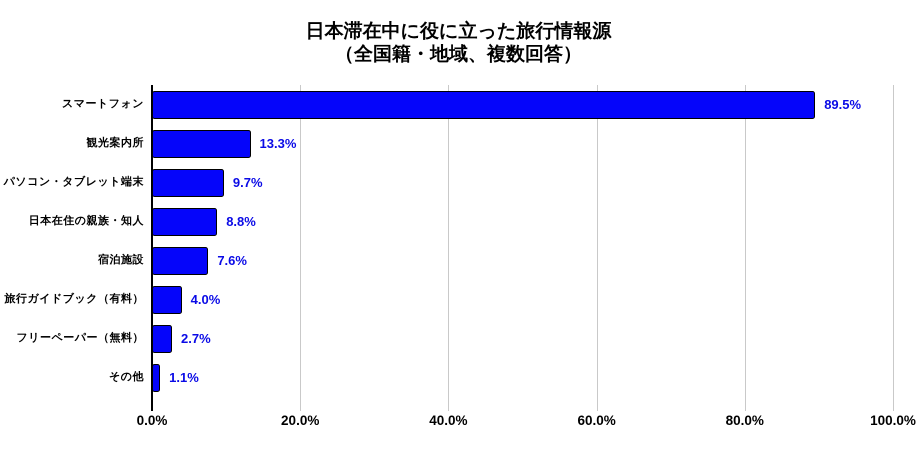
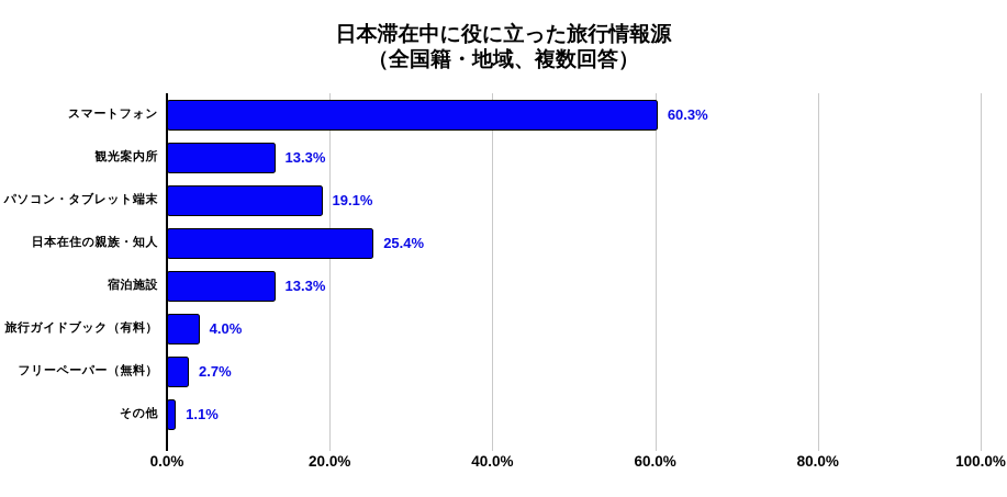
スマートフォン: 89.5% -> 60.3%
パソコン・タブレット端末: 9.7% -> 19.1%
日本在住の親族・知人: 8.8% -> 25.4%
宿泊施設: 7.6% -> 13.3%
